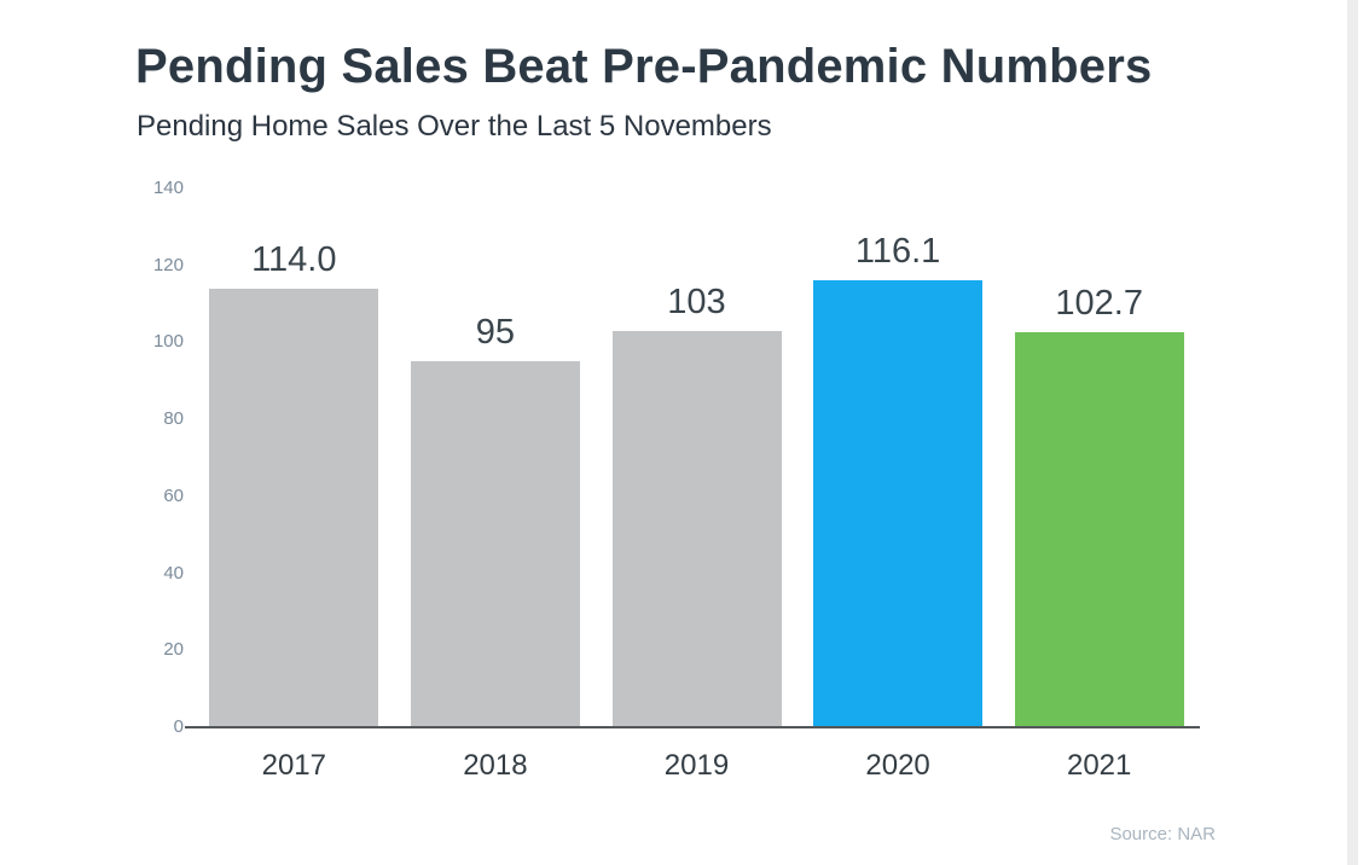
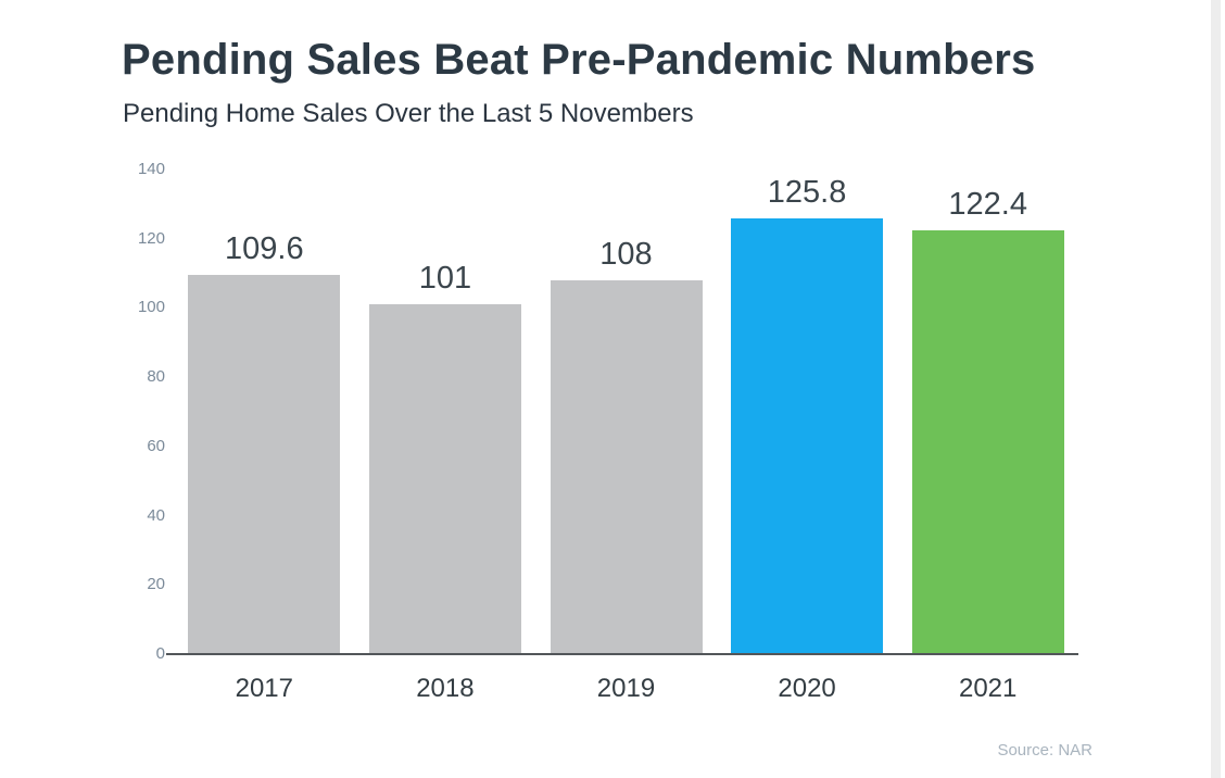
2017: 114.0 -> 109.6
2018: 95 -> 101
2019: 103 -> 108
2020: 116.1 -> 125.8
2021: 102.7 -> 122.4
